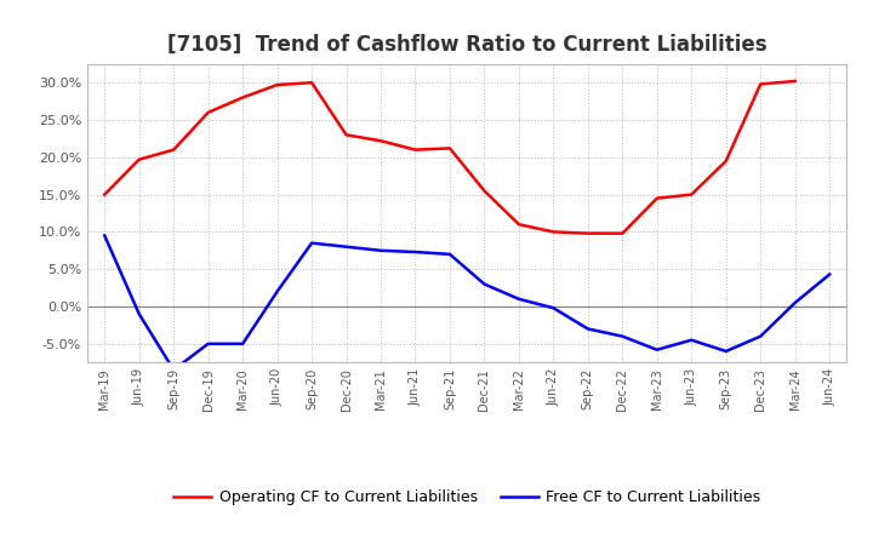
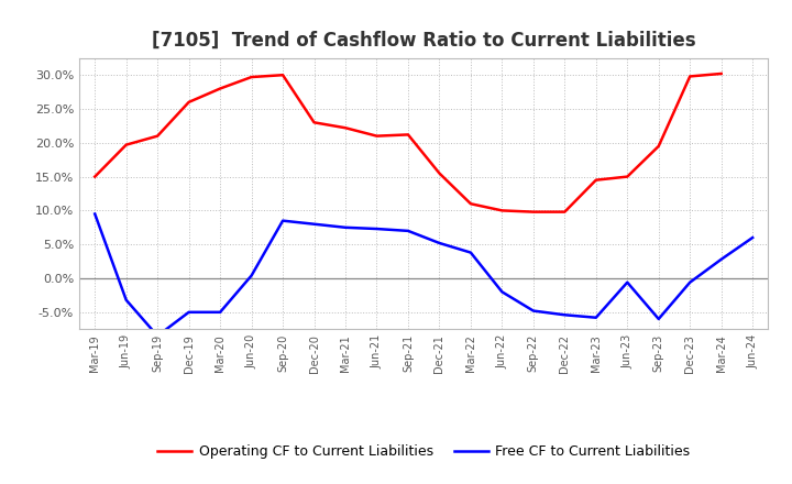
Free CF to Current Liabilities/Jun-19: -1.0% -> -3.2%
Free CF to Current Liabilities/Jun-20: 2.0% -> 0.4%
Free CF to Current Liabilities/Dec-21: 3.0% -> 5.2%
Free CF to Current Liabilities/Mar-22: 1.0% -> 3.8%
Free CF to Current Liabilities/Jun-22: -0.2% -> -2.0%
Free CF to Current Liabilities/Sep-22: -3.0% -> -4.8%
Free CF to Current Liabilities/Dec-22: -4.0% -> -5.4%
Free CF to Current Liabilities/Jun-23: -4.5% -> -0.6%
Free CF to Current Liabilities/Dec-23: -4.0% -> -0.6%
Free CF to Current Liabilities/Mar-24: 0.5% -> 2.8%
Free CF to Current Liabilities/Jun-24: 4.3% -> 6.0%
